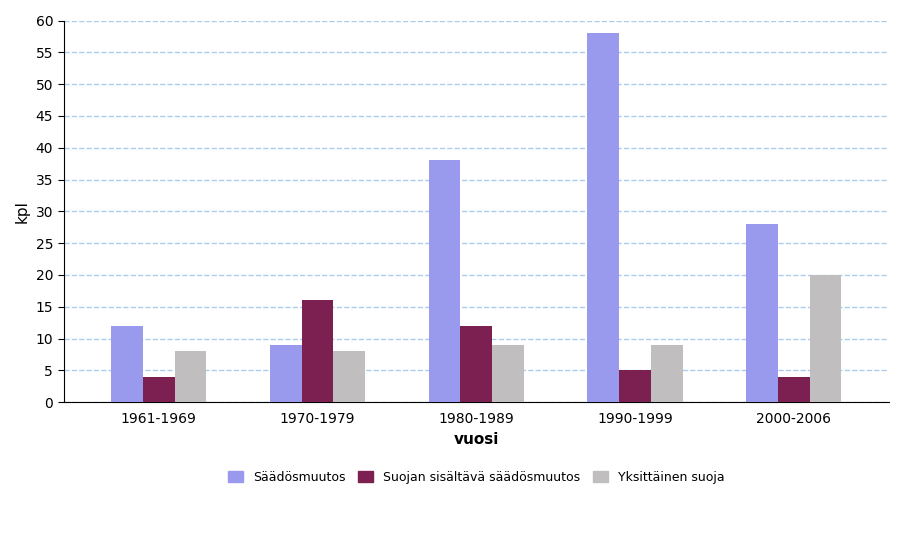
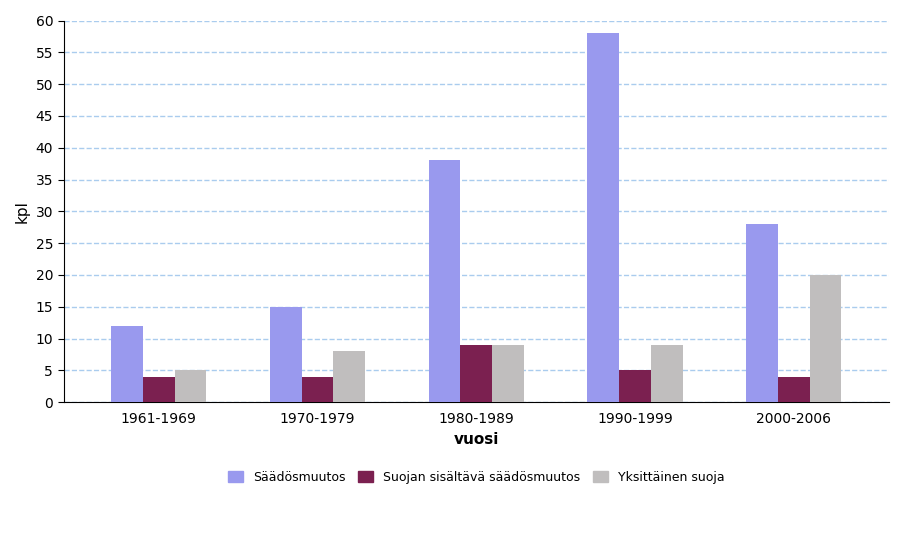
Yksittäinen suoja/1961-1969: 8 -> 5
Säädösmuutos/1970-1979: 9 -> 15
Suojan sisältävä säädösmuutos/1970-1979: 16 -> 4
Suojan sisältävä säädösmuutos/1980-1989: 12 -> 9
